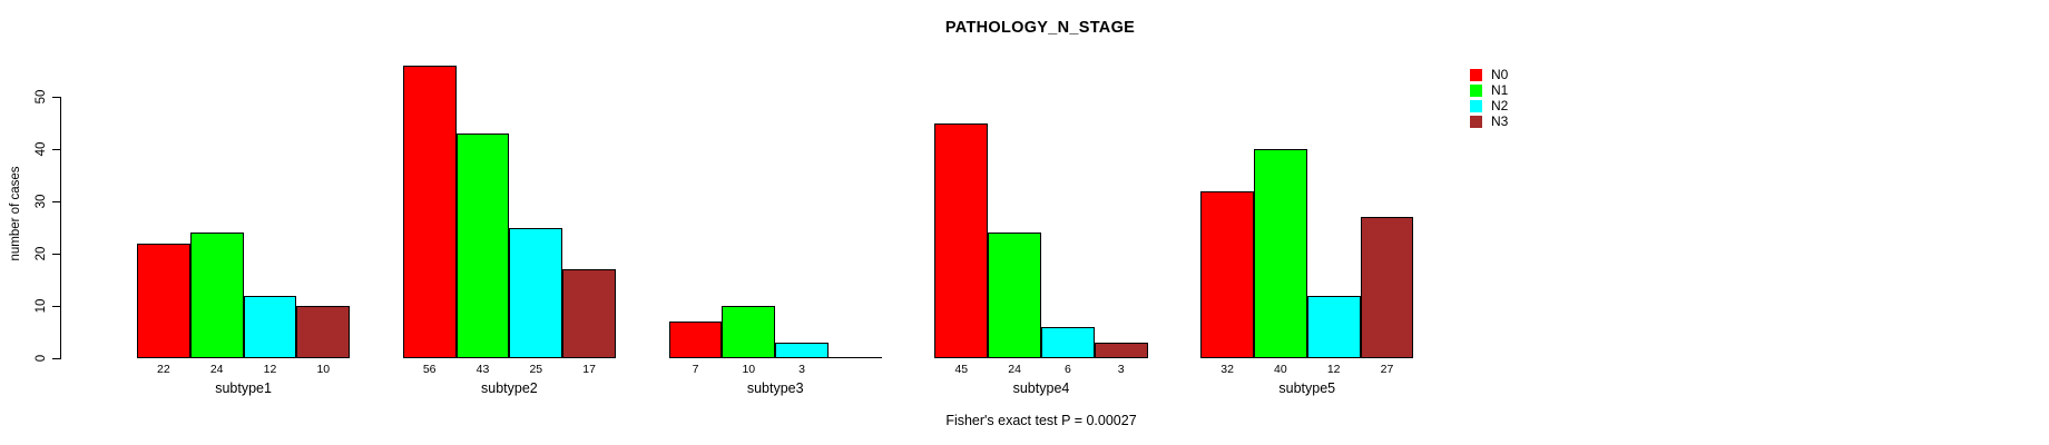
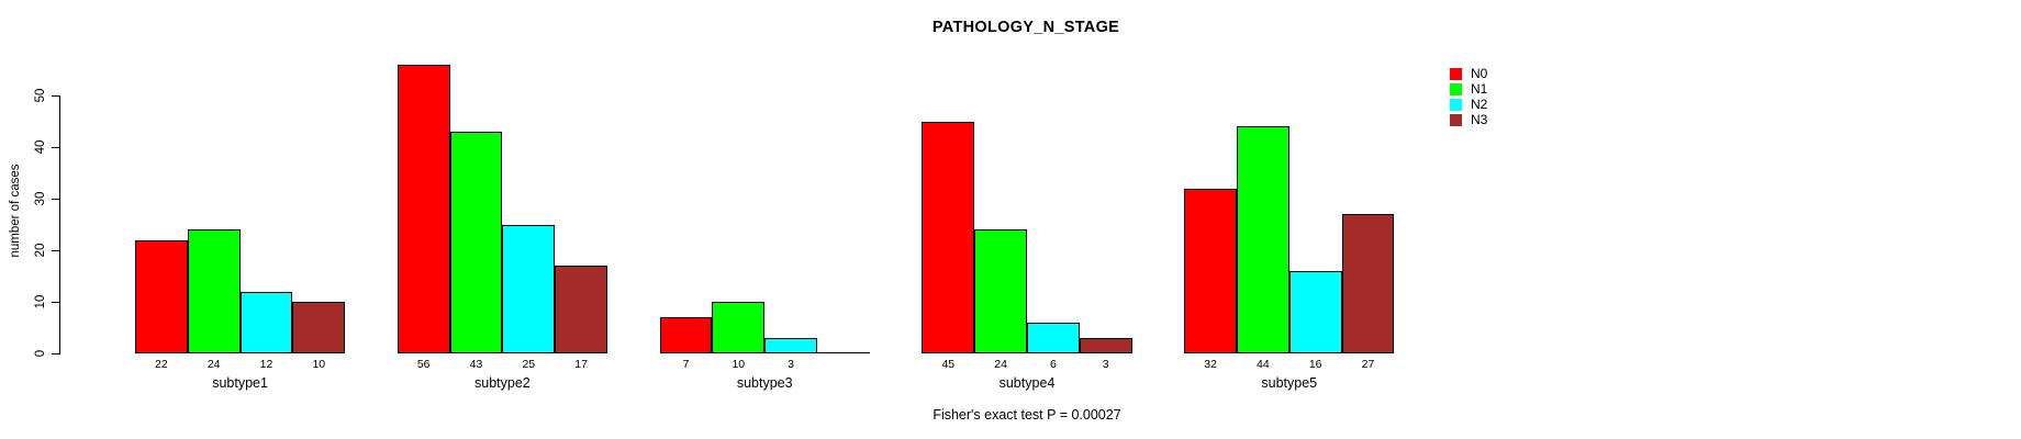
N1/subtype5: 40 -> 44
N2/subtype5: 12 -> 16
